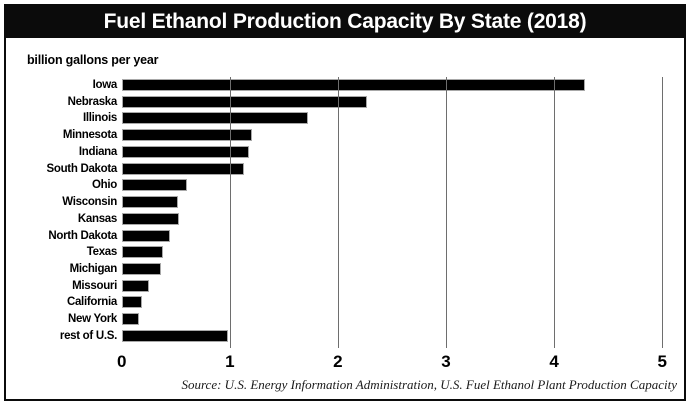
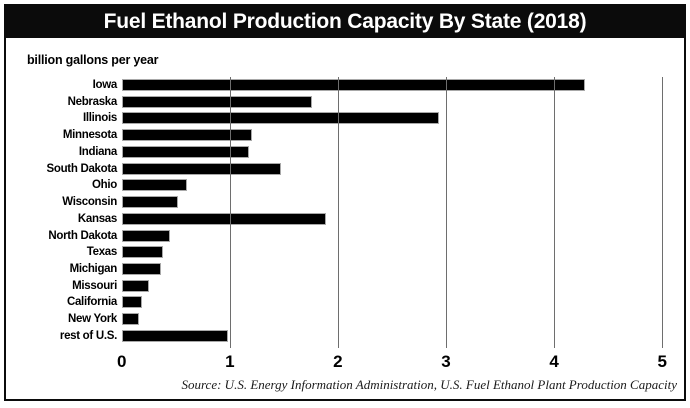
Nebraska: 2.27 -> 1.76
Illinois: 1.72 -> 2.94
South Dakota: 1.13 -> 1.47
Kansas: 0.53 -> 1.89
